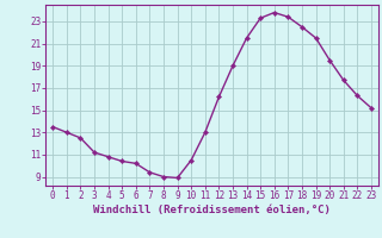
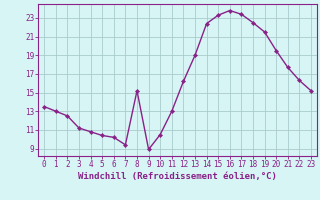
8: 9.0 -> 15.2
14: 21.5 -> 22.4
